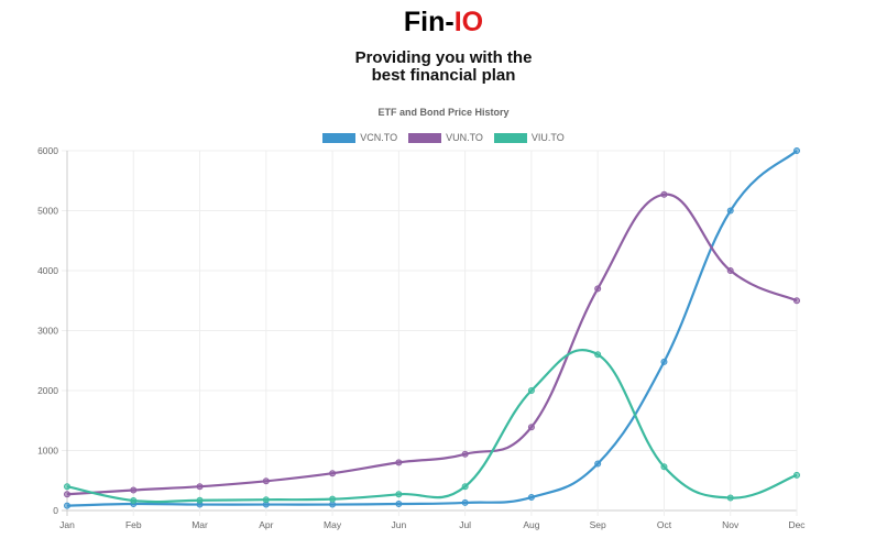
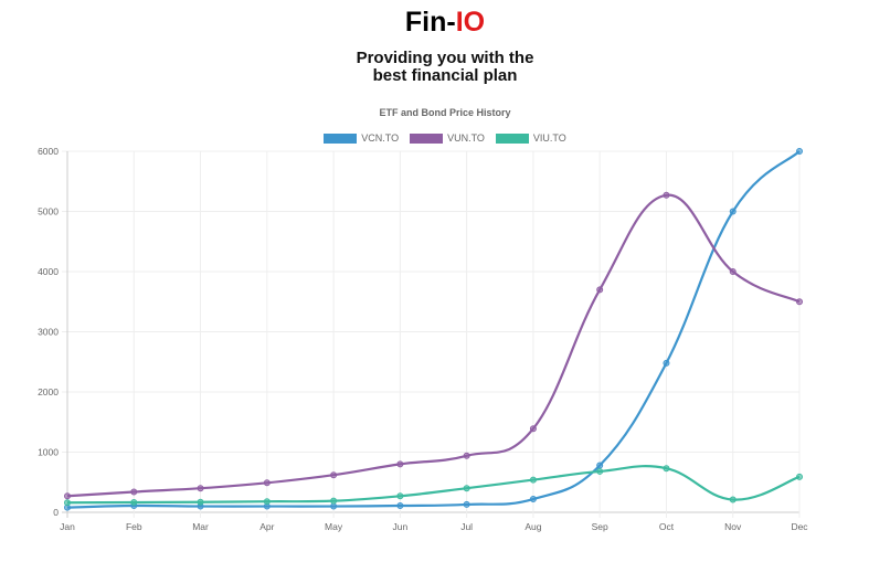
VIU.TO/Jan: 400 -> 200
VIU.TO/Aug: 2000 -> 500
VIU.TO/Sep: 2600 -> 700
